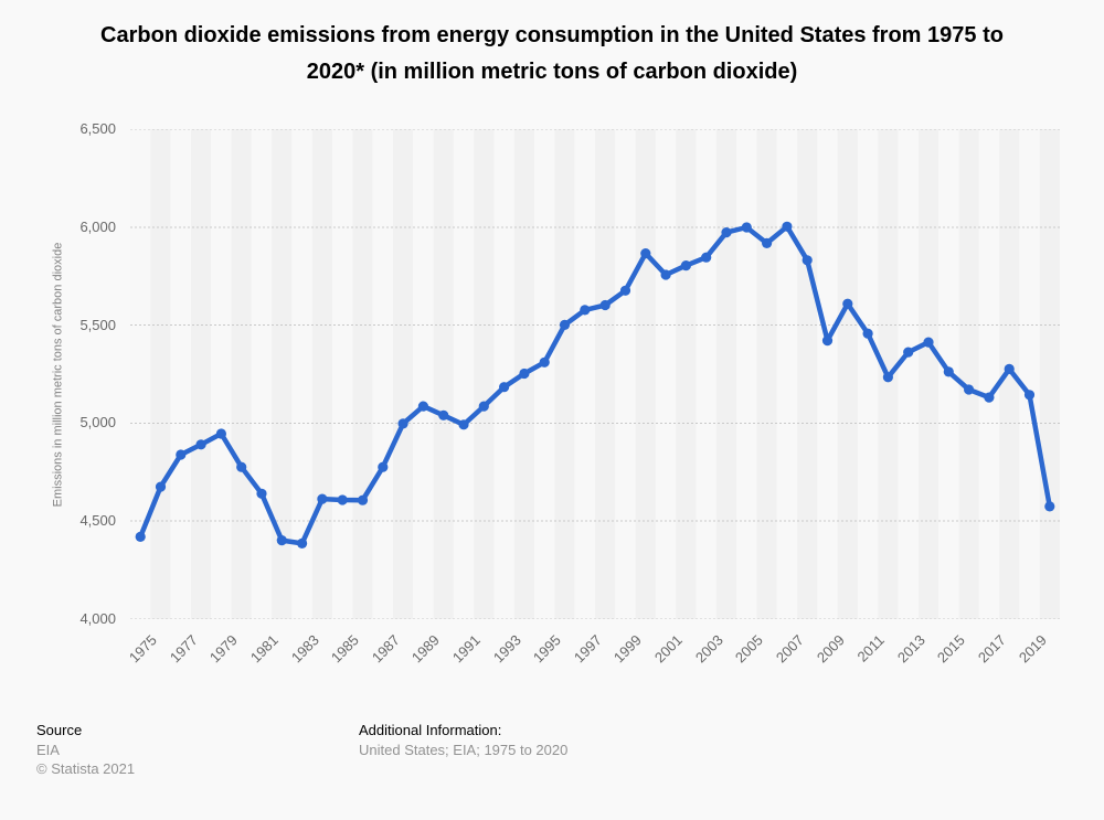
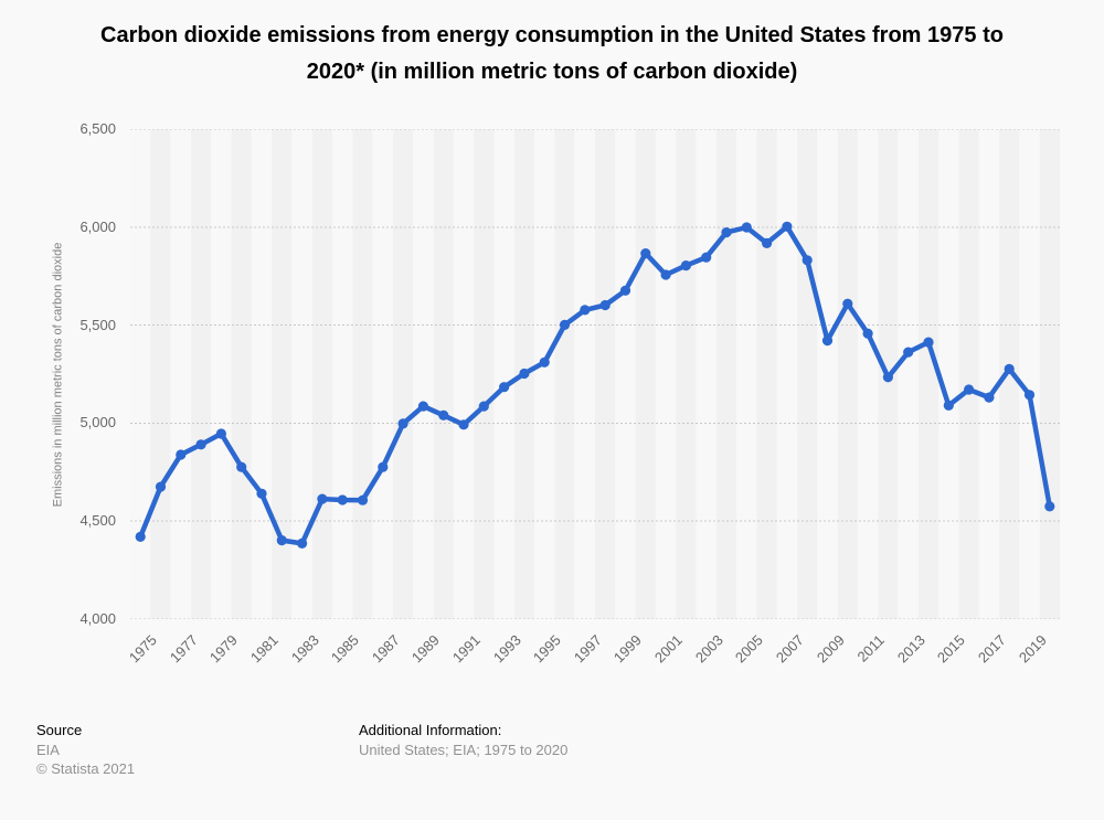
2015: 5260 -> 5090
